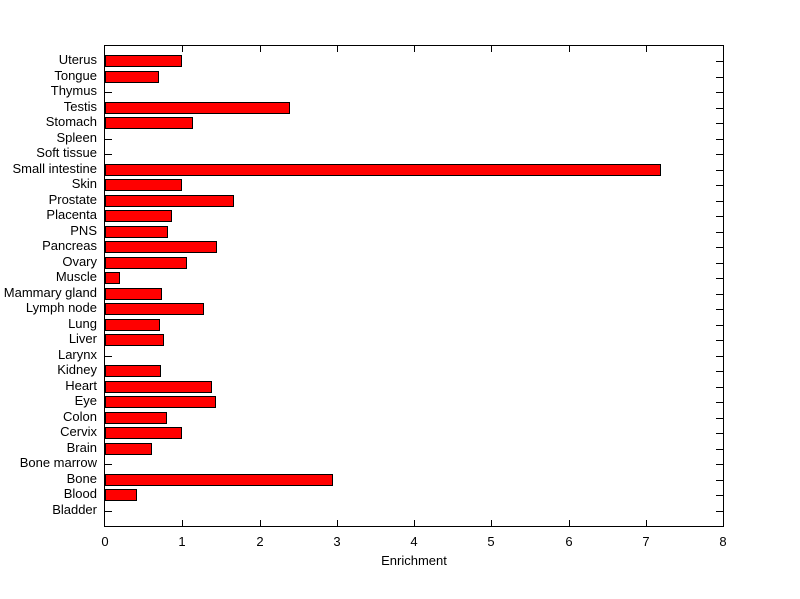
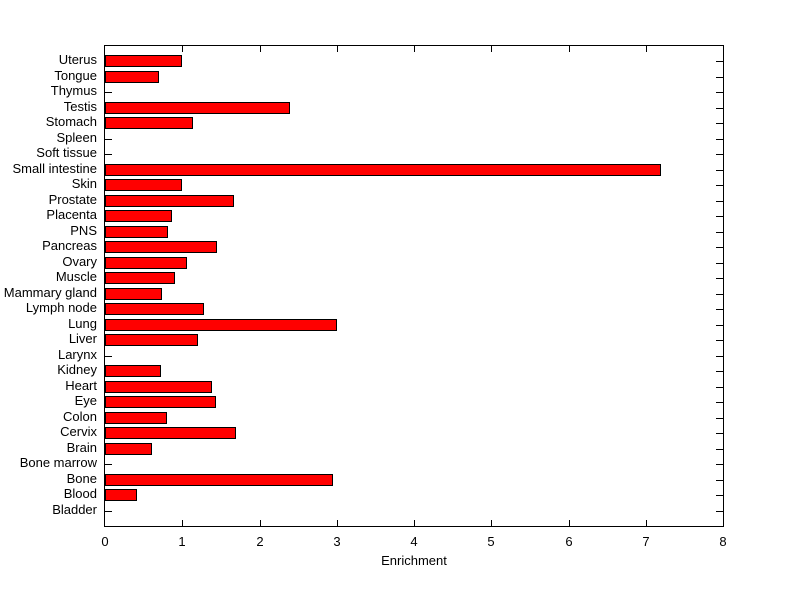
Muscle: 0.2 -> 0.9
Lung: 0.7 -> 3.0
Liver: 0.8 -> 1.2
Cervix: 1.0 -> 1.7
